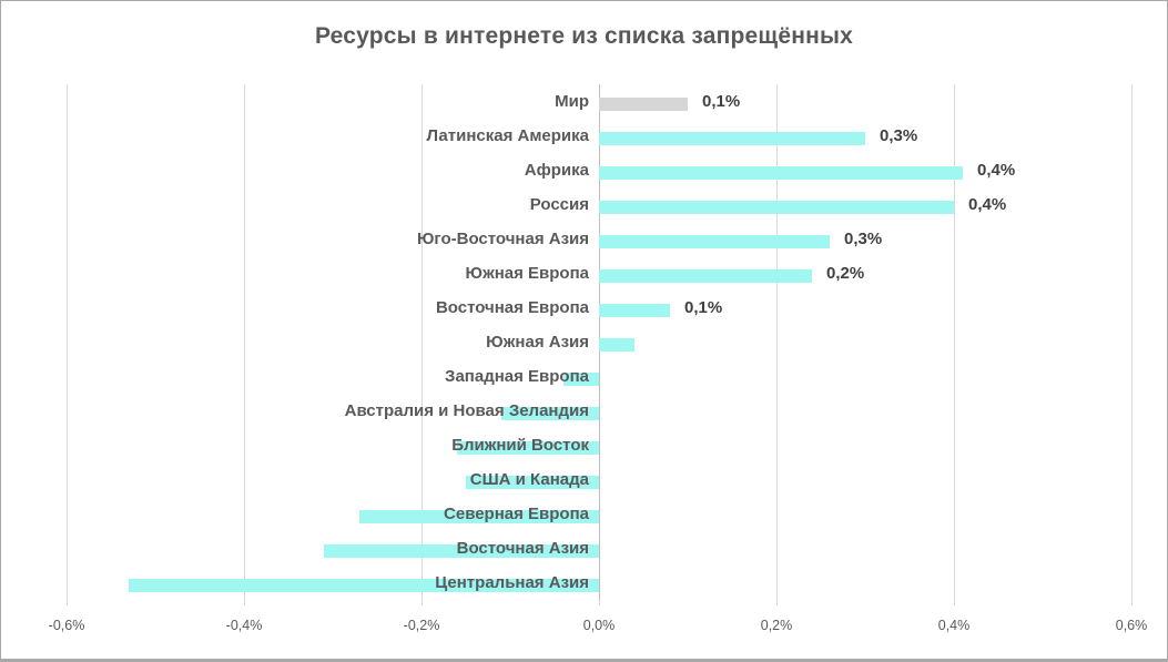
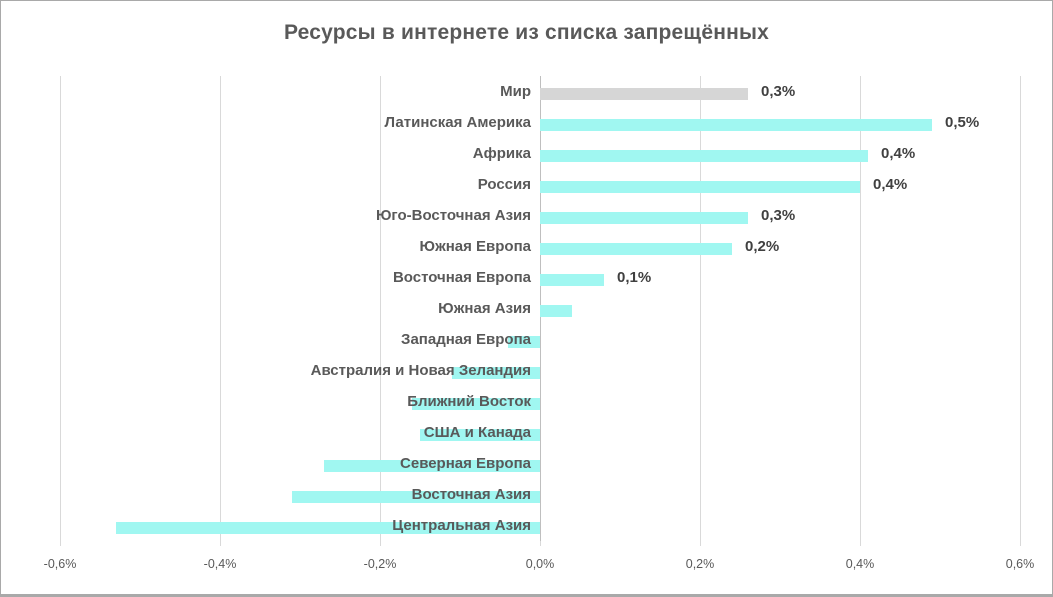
Мир: 0,1% -> 0,3%
Латинская Америка: 0,3% -> 0,5%
